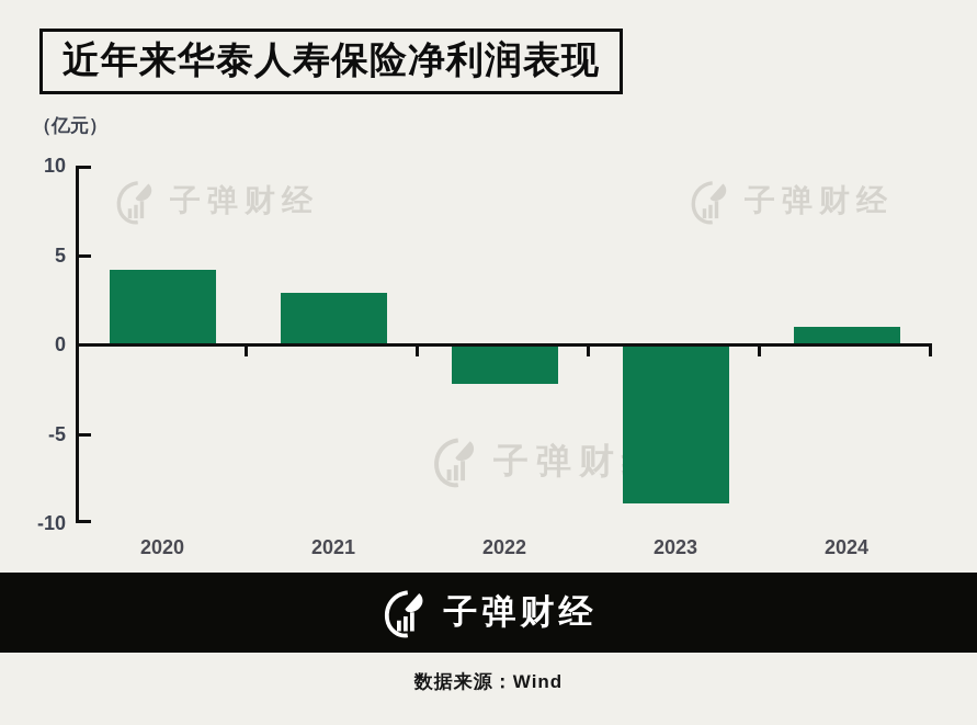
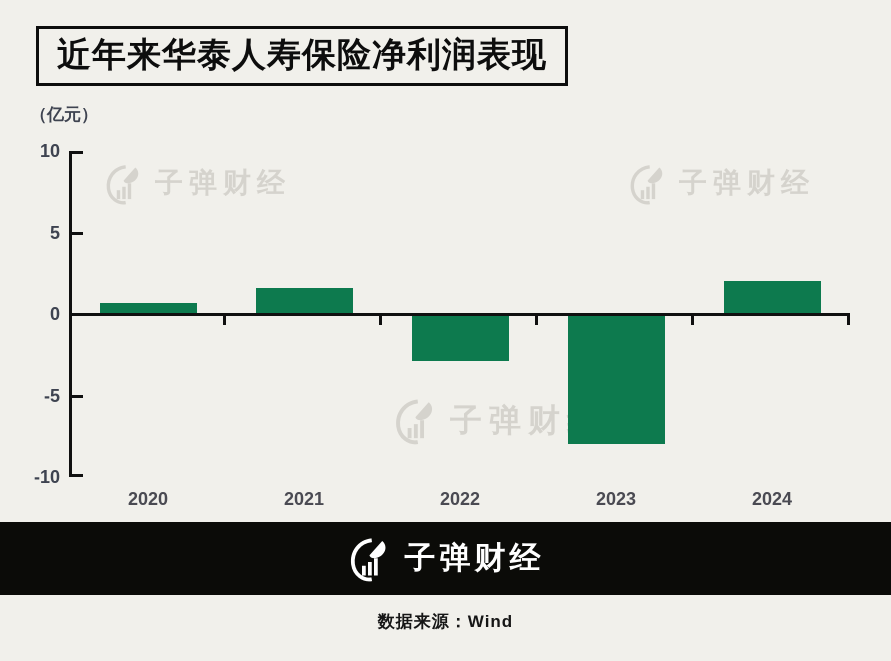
2020: 4.2 -> 0.7
2021: 2.9 -> 1.6
2022: -2.2 -> -2.9
2023: -8.9 -> -8.0
2024: 1.0 -> 2.0
